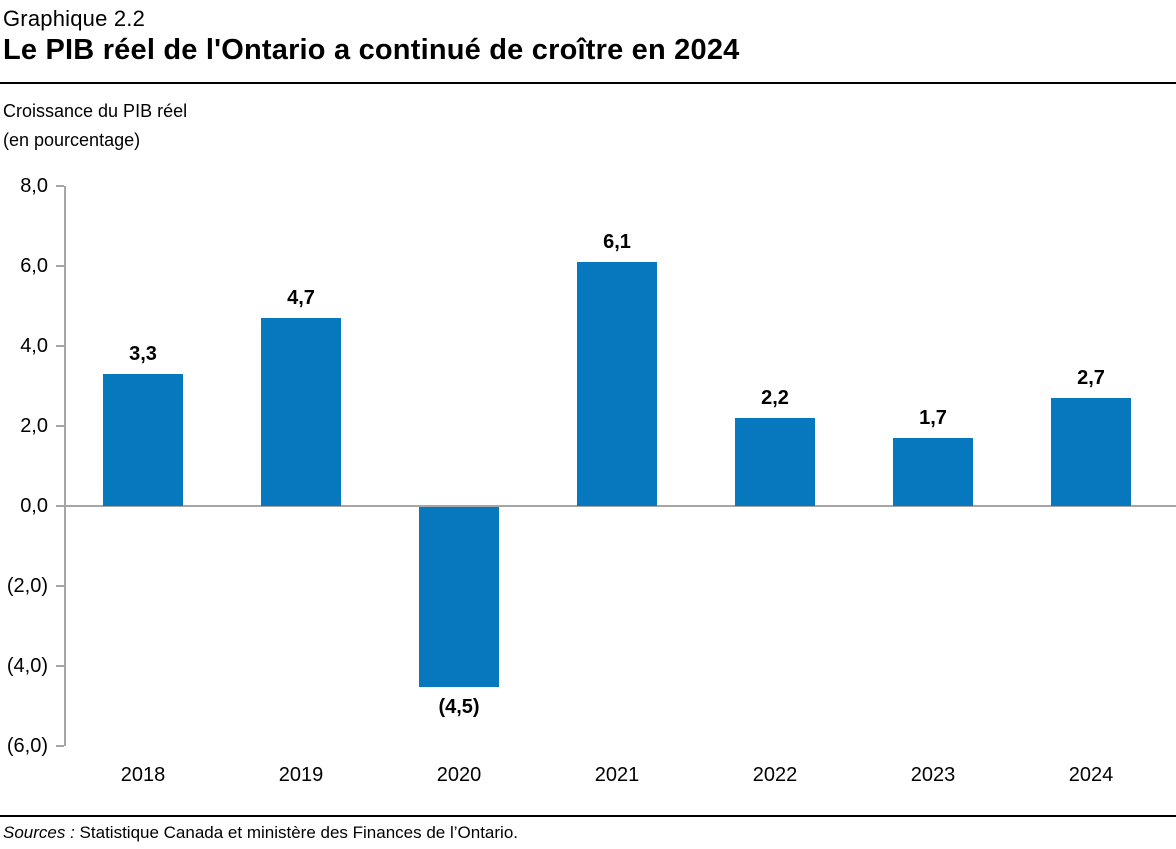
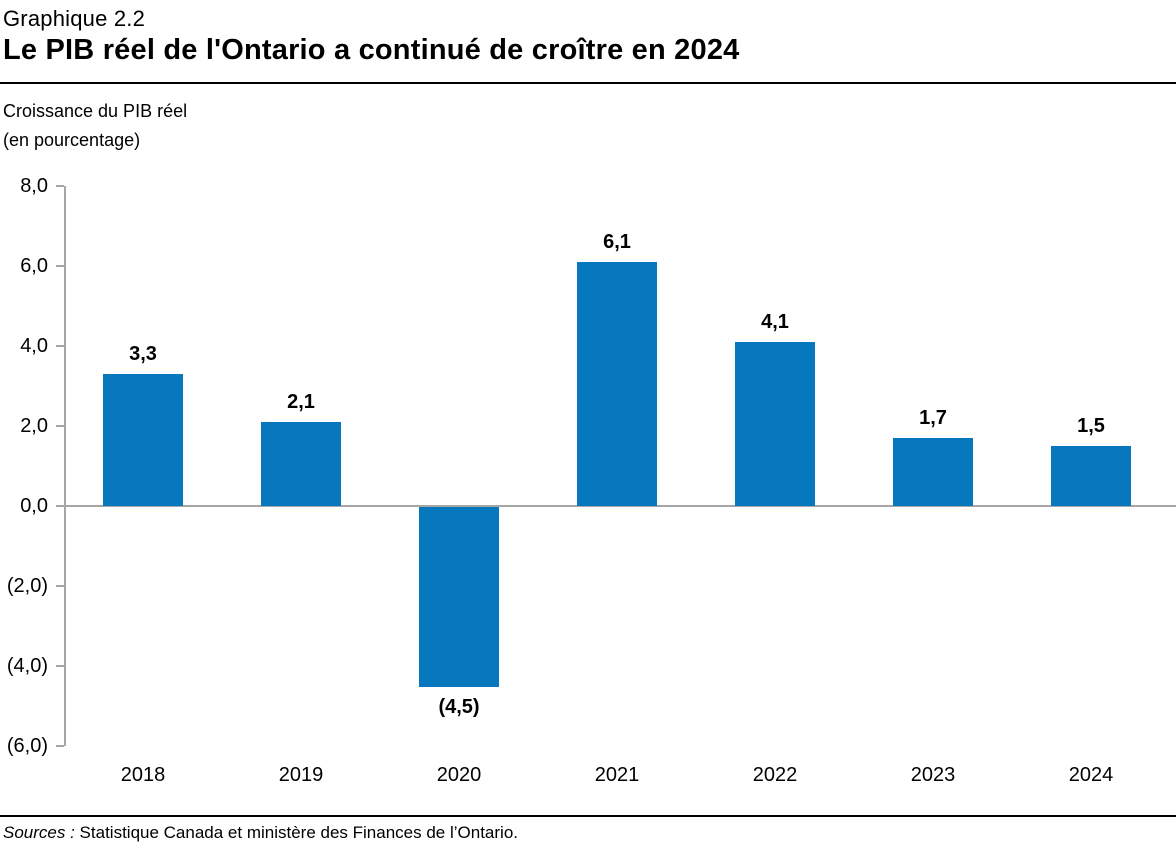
2019: 4,7 -> 2,1
2022: 2,2 -> 4,1
2024: 2,7 -> 1,5
